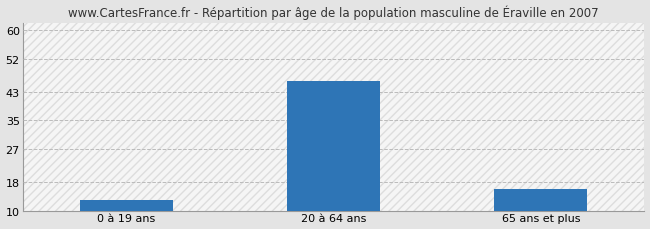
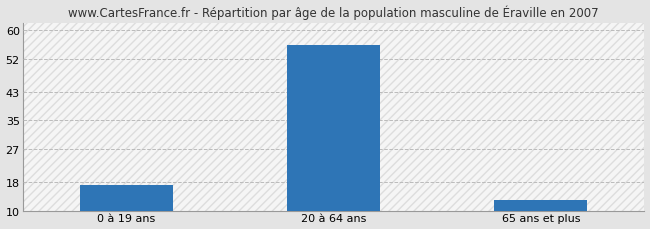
0 à 19 ans: 13 -> 17
20 à 64 ans: 46 -> 56
65 ans et plus: 16 -> 13
